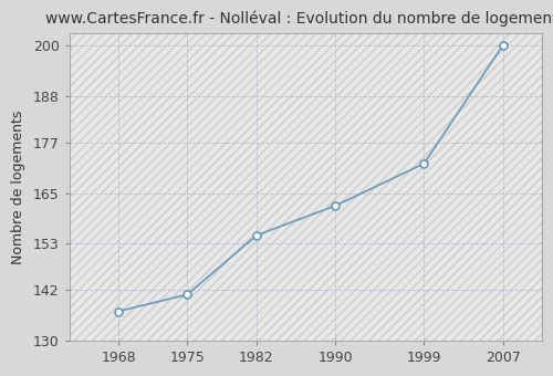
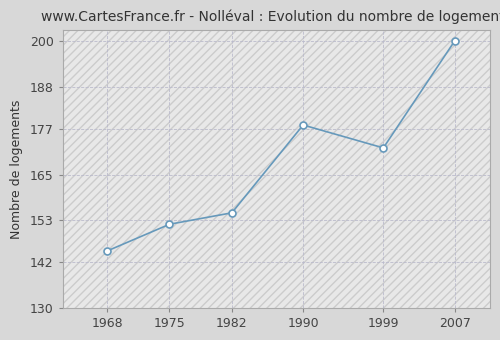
1968: 137 -> 145
1975: 141 -> 152
1990: 162 -> 178
